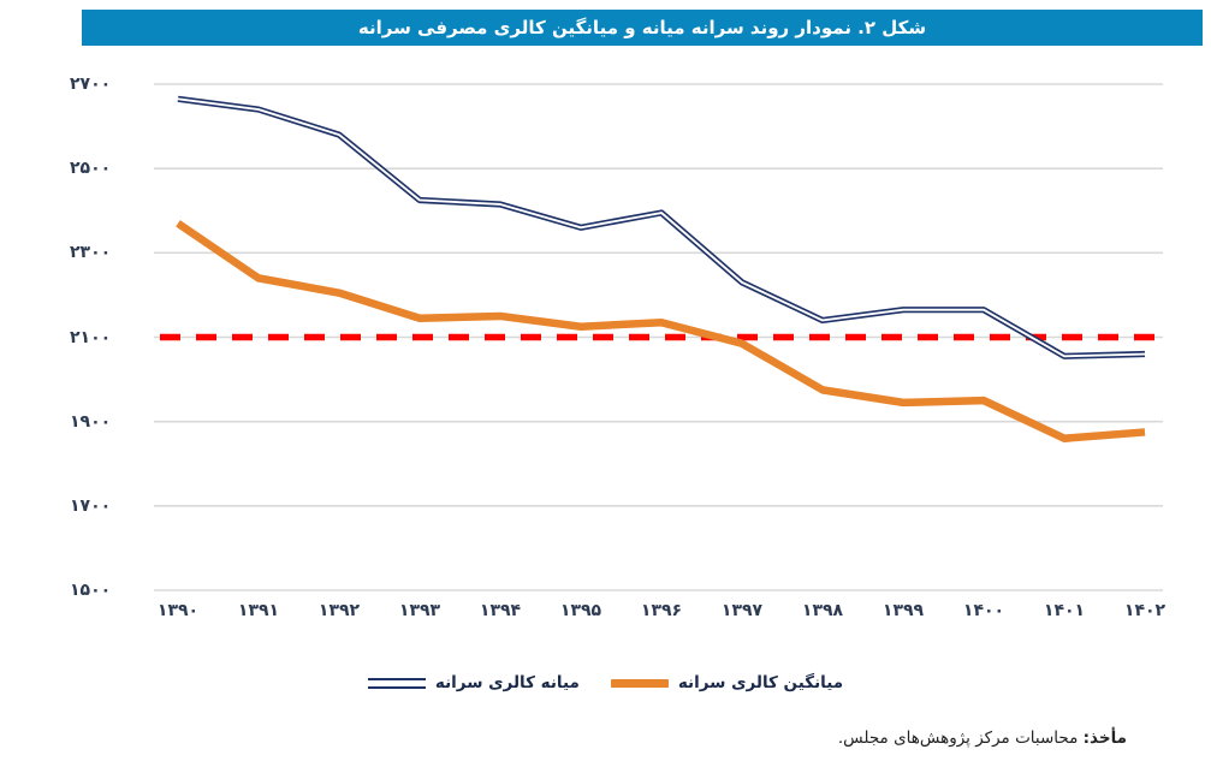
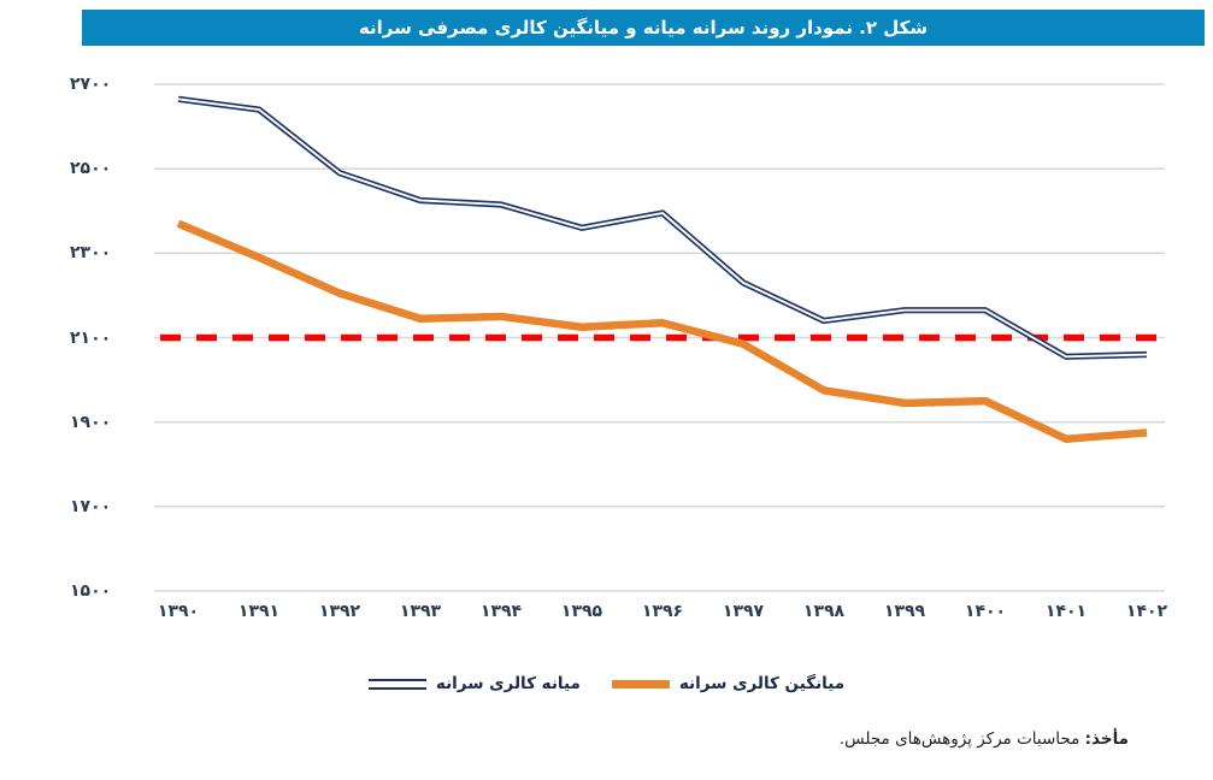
میانگین کالری سرانه/۱۳۹۱: 2240 -> 2290
میانه کالری سرانه/۱۳۹۲: 2580 -> 2490
